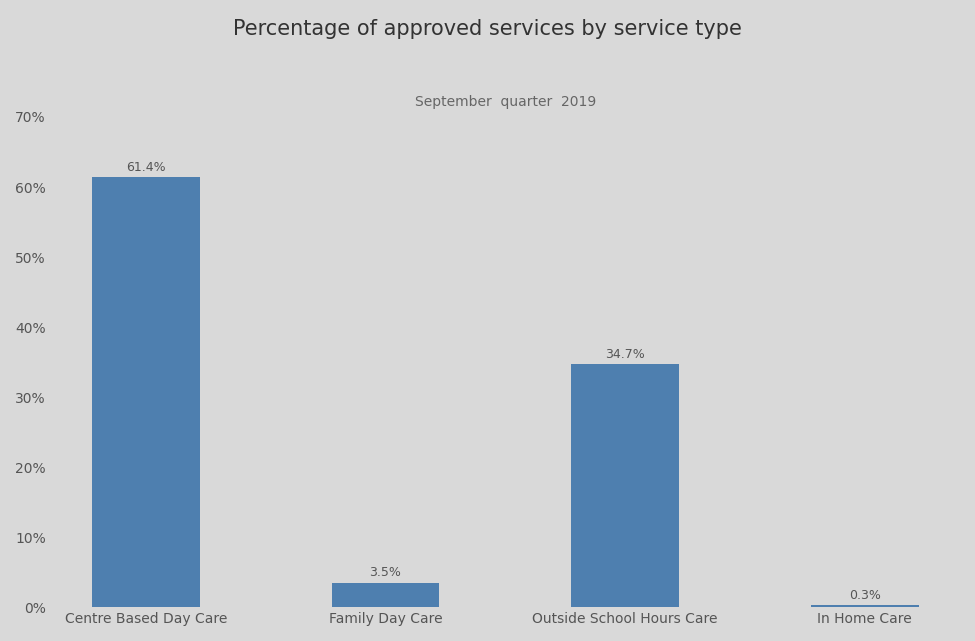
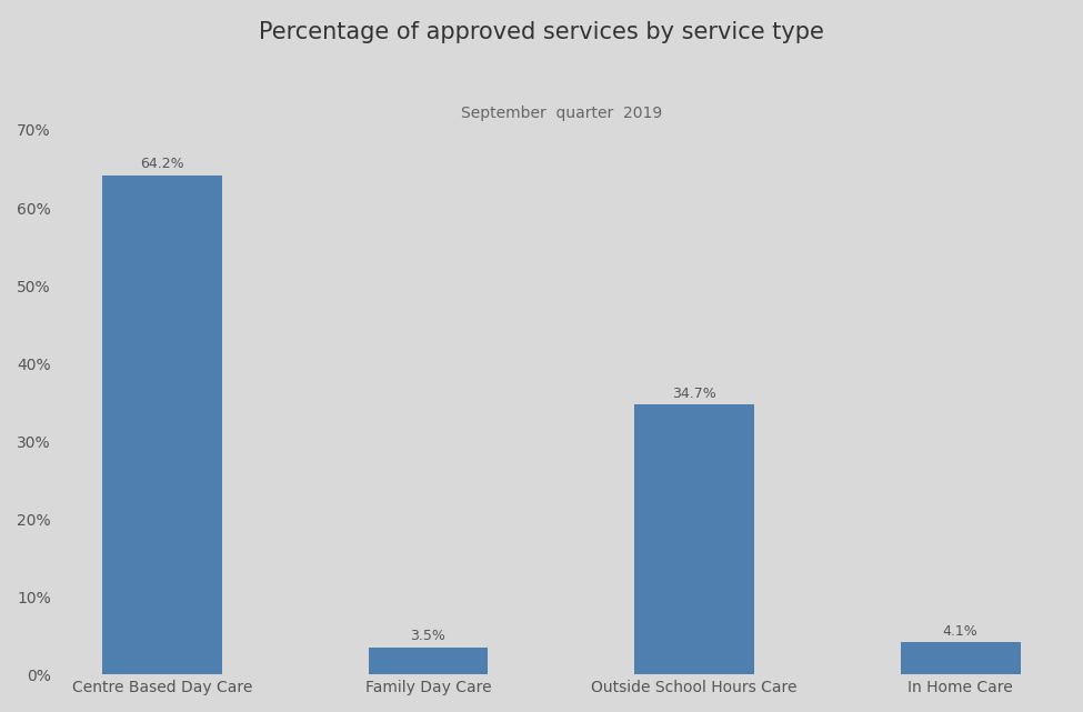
Centre Based Day Care: 61.4% -> 64.2%
In Home Care: 0.3% -> 4.1%
